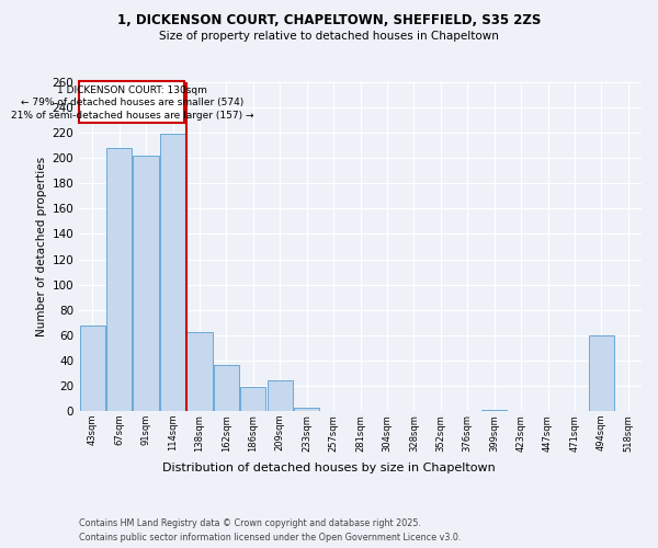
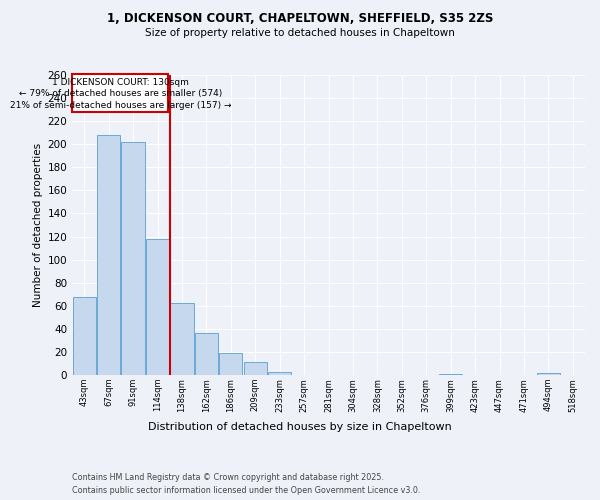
114sqm: 219 -> 118
209sqm: 24 -> 11
494sqm: 60 -> 2
